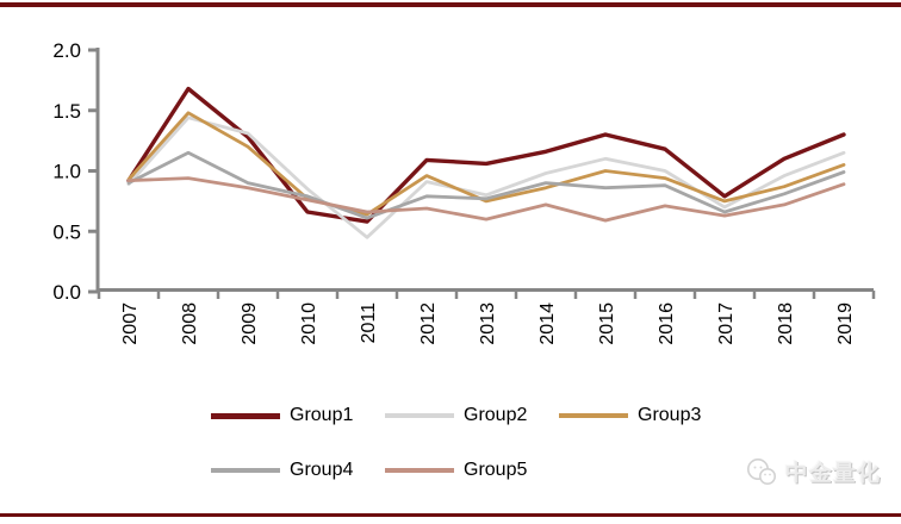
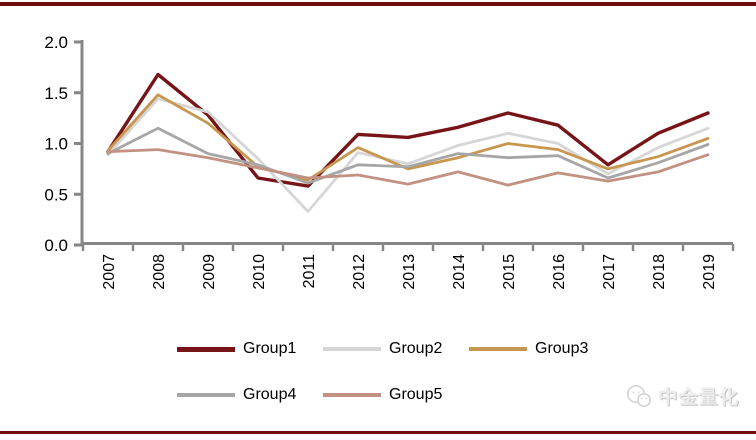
Group2/2011: 0.45 -> 0.33
